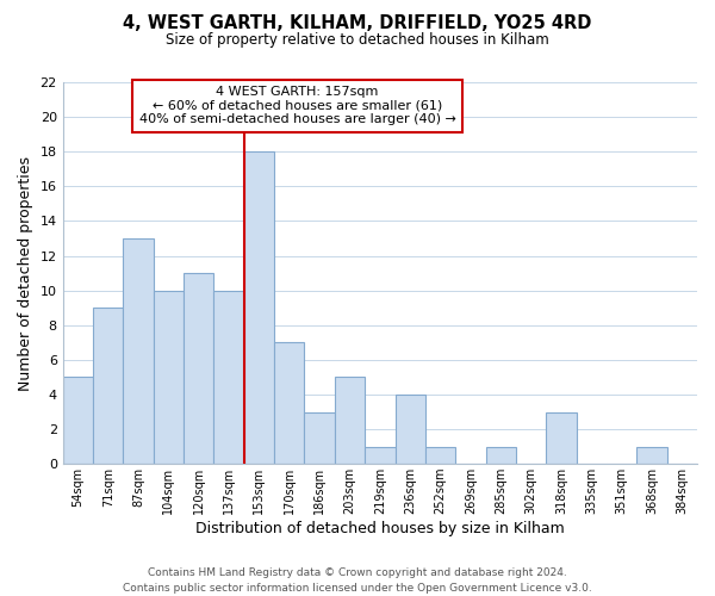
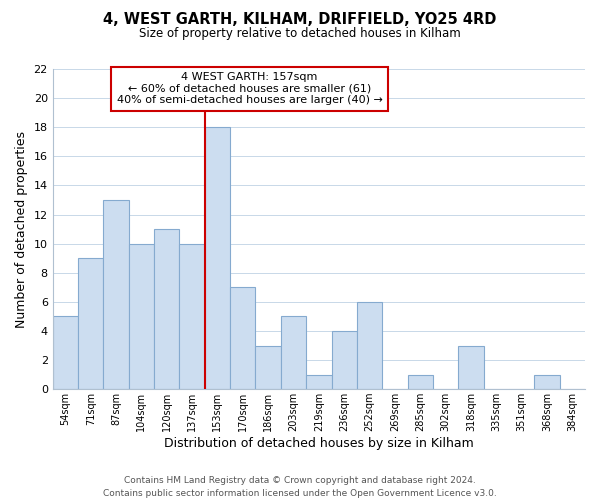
252sqm: 1 -> 6
